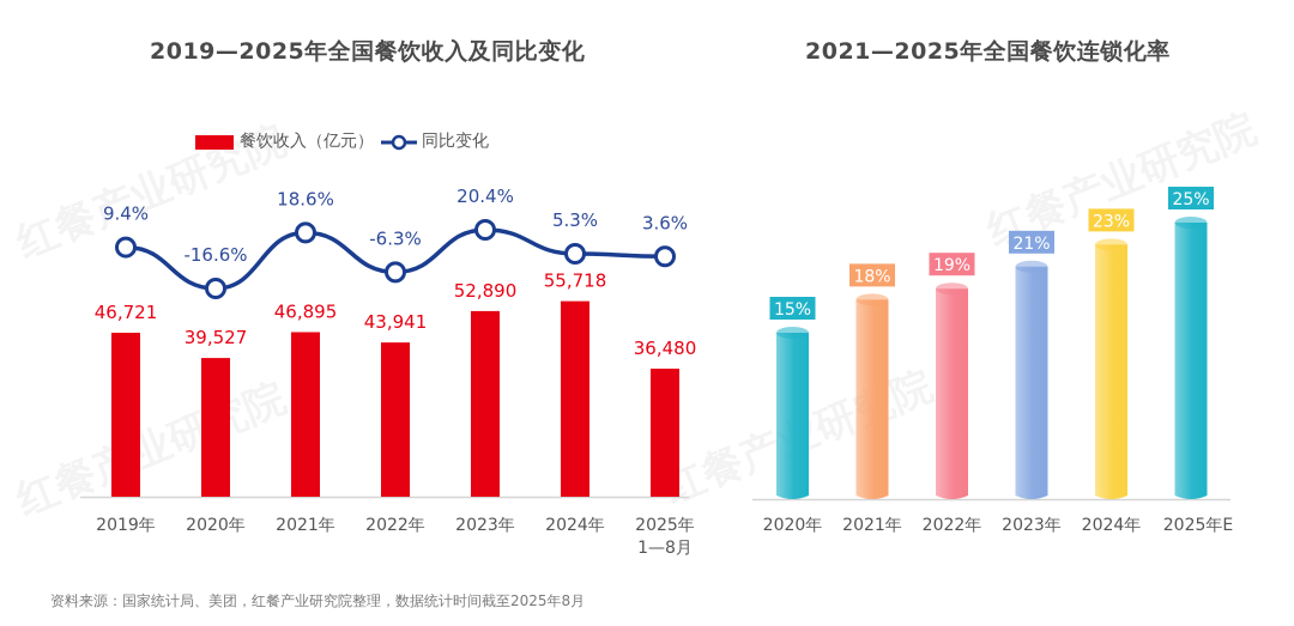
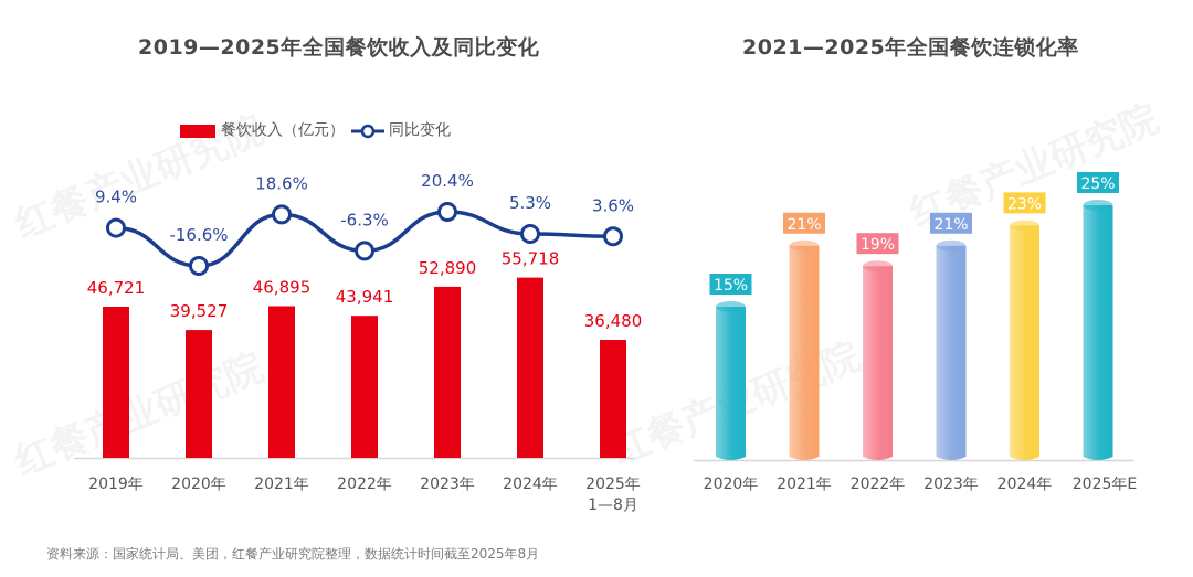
2021—2025年全国餐饮连锁化率/2021年: 18% -> 21%
